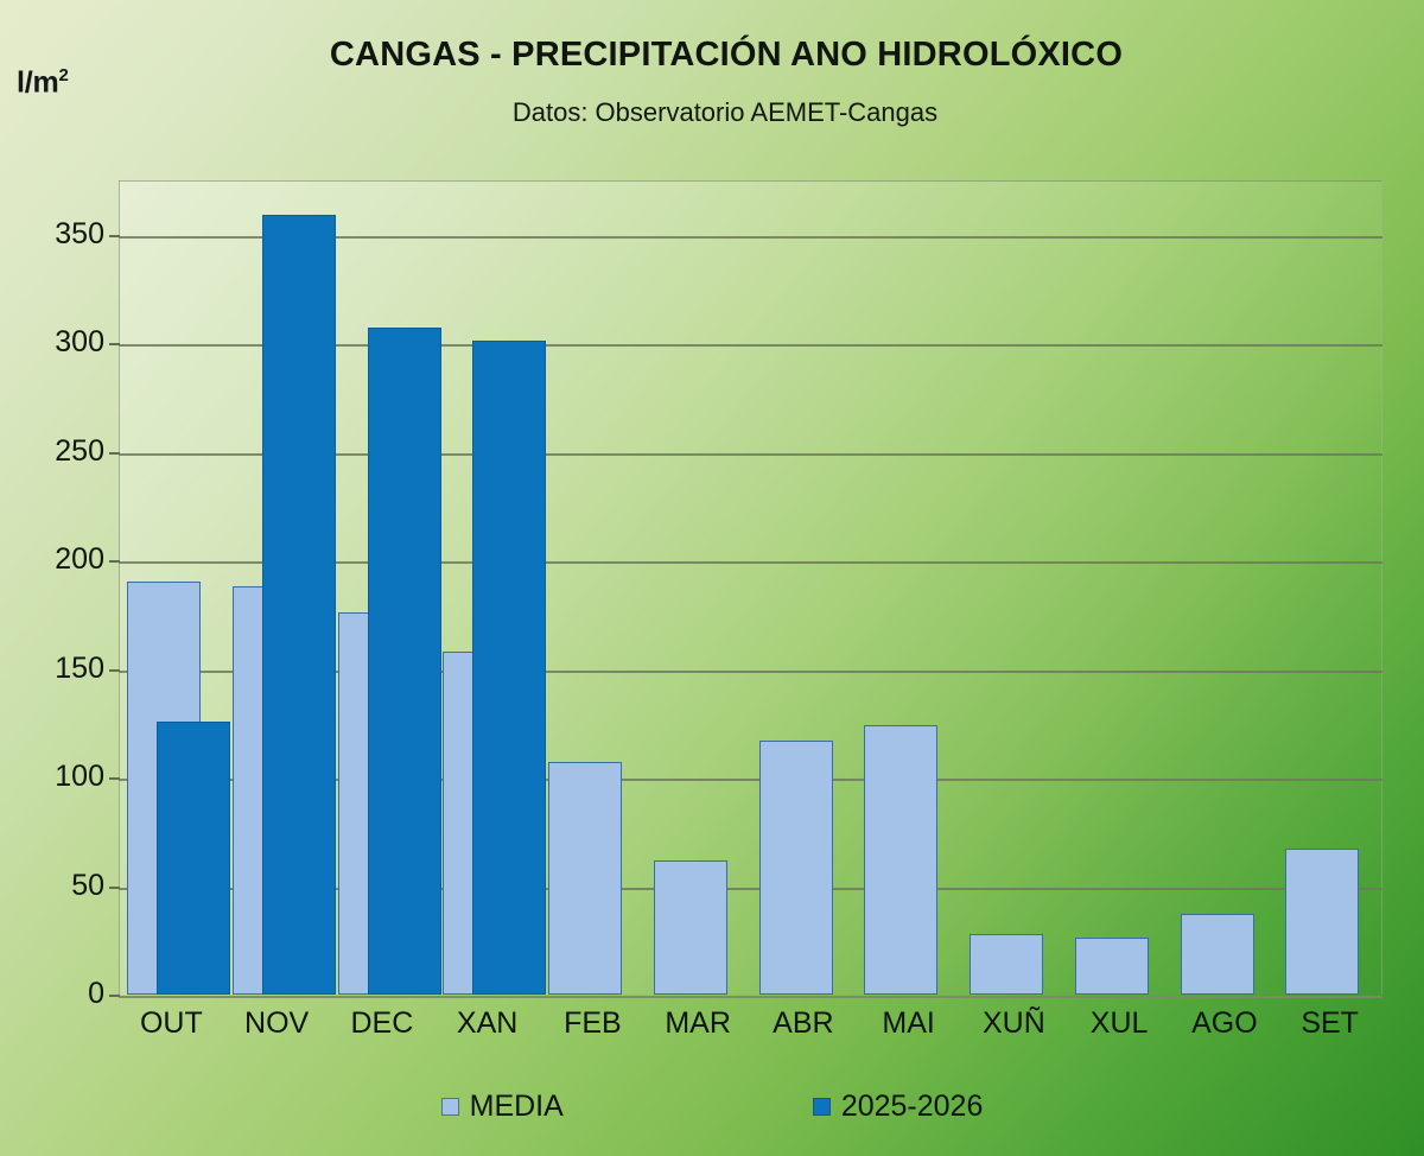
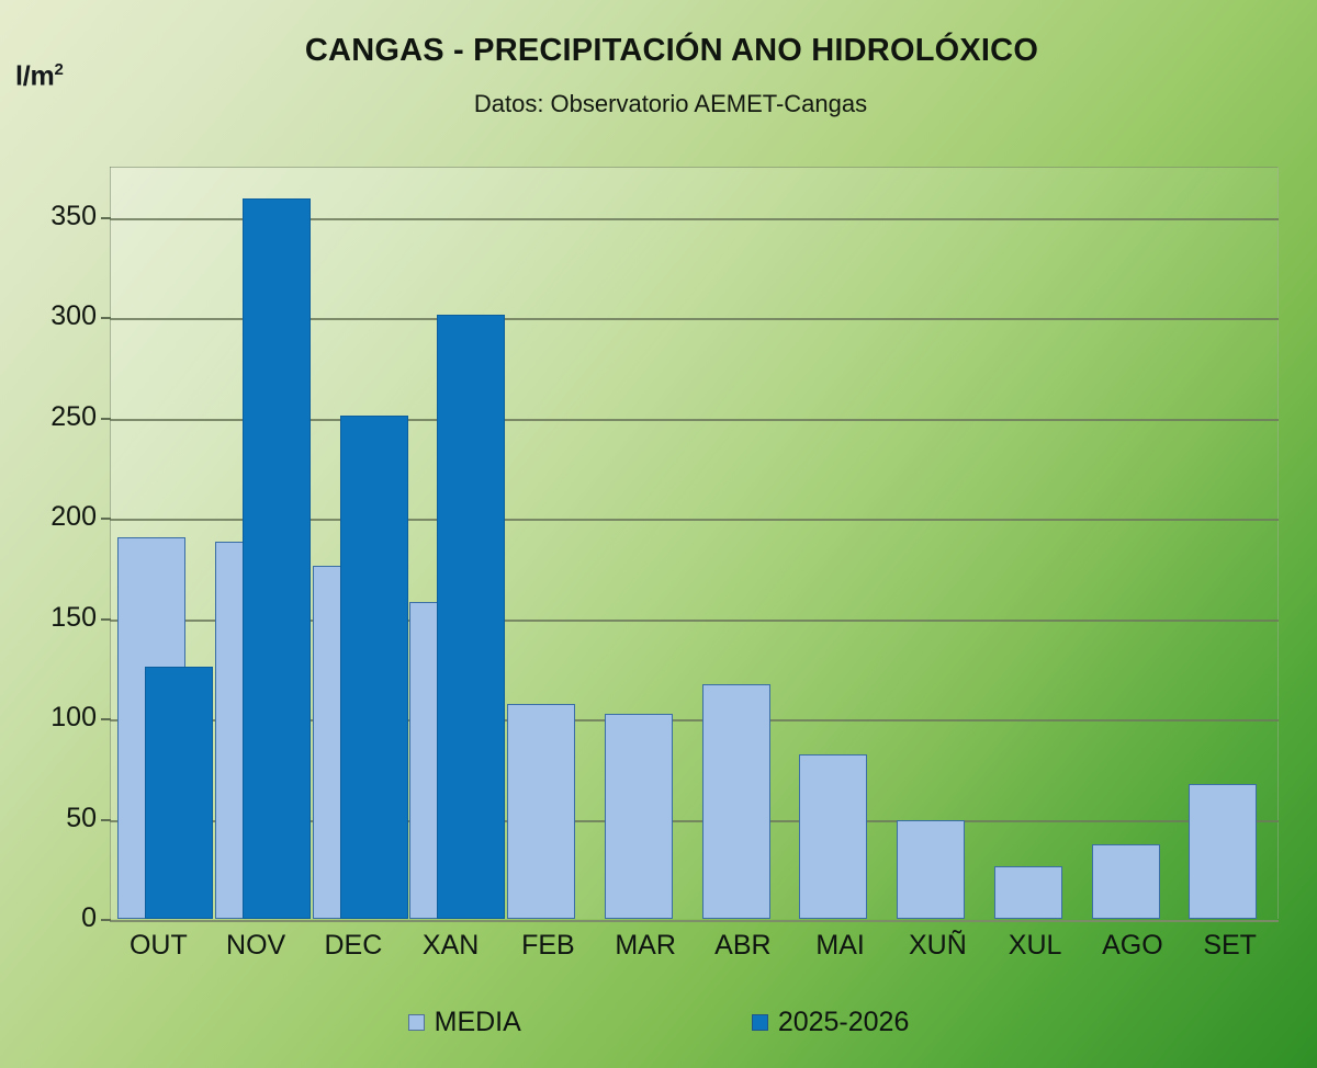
2025-2026/DEC: 307 -> 251
MEDIA/MAR: 62 -> 102
MEDIA/MAI: 124 -> 82
MEDIA/XUÑ: 28 -> 49
